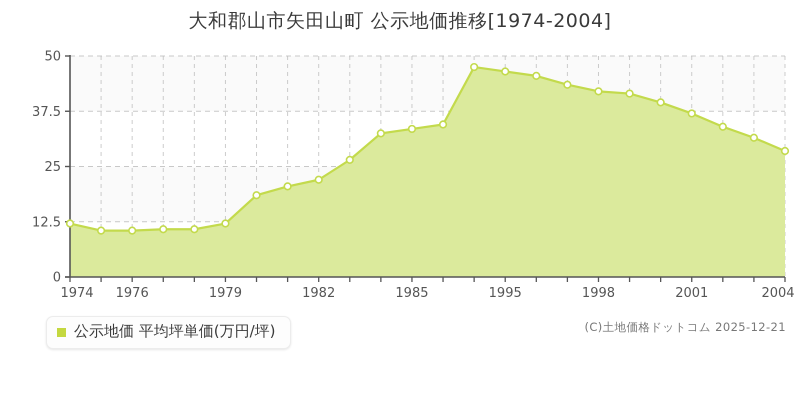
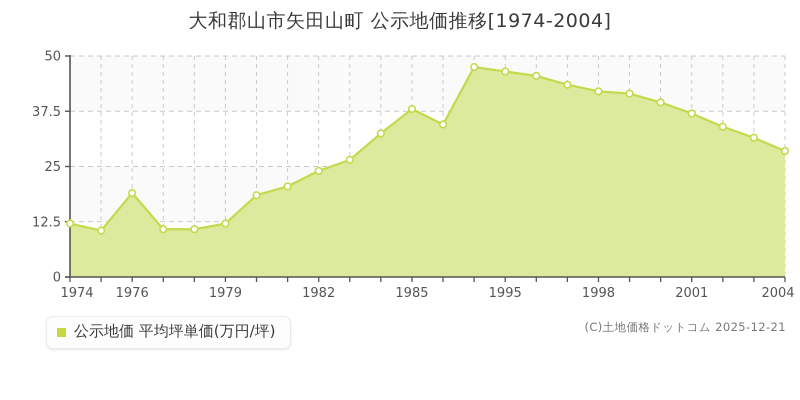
1976: 10 -> 19
1982: 22 -> 24
1985: 34 -> 38
